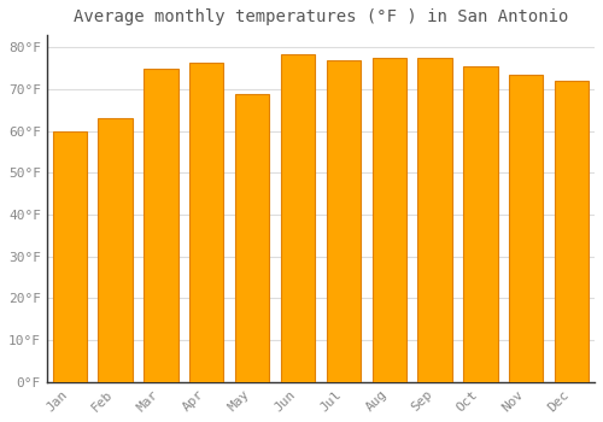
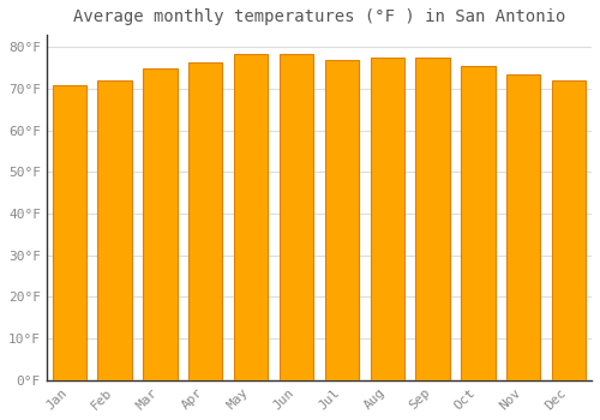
Jan: 60.0°F -> 71.0°F
Feb: 63.0°F -> 72.0°F
May: 69.0°F -> 78.5°F
